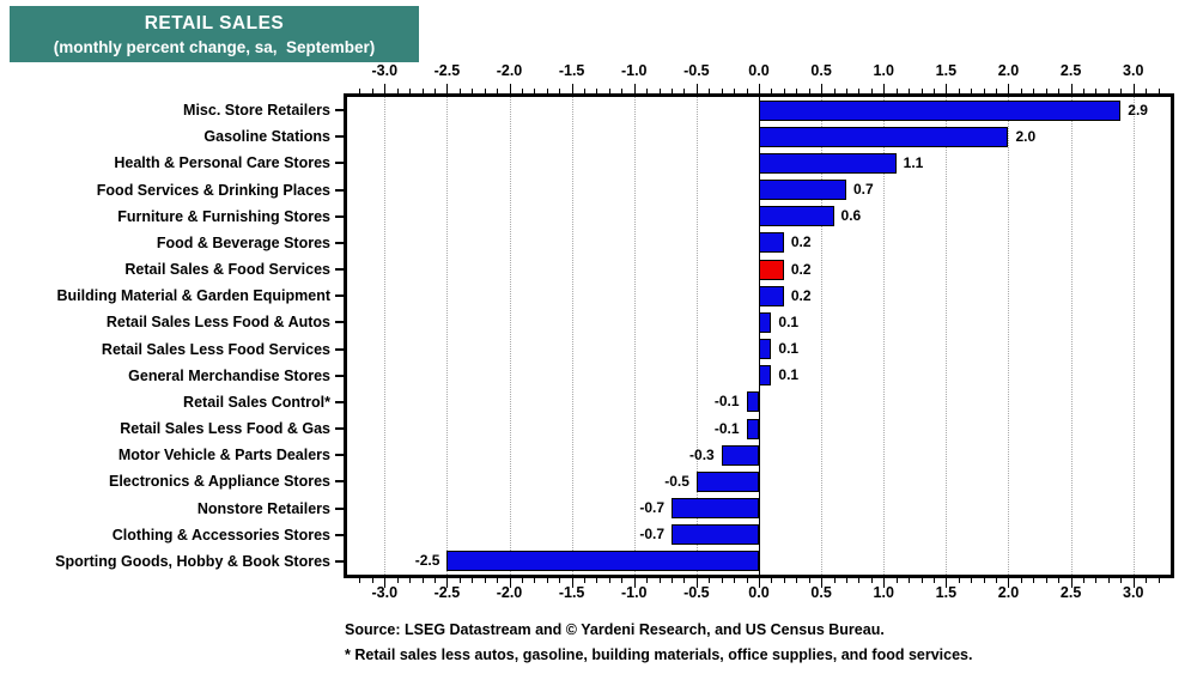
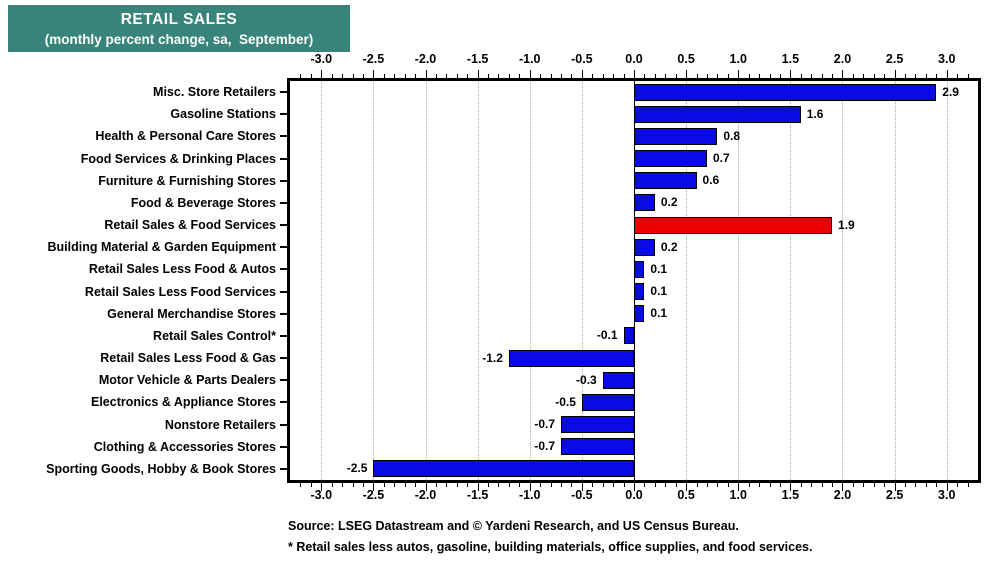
Gasoline Stations: 2.0 -> 1.6
Health & Personal Care Stores: 1.1 -> 0.8
Retail Sales & Food Services: 0.2 -> 1.9
Retail Sales Less Food & Gas: -0.1 -> -1.2
